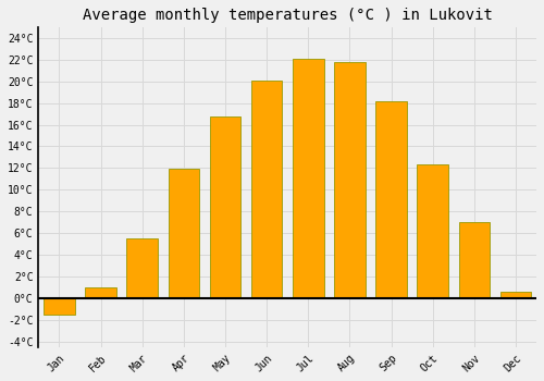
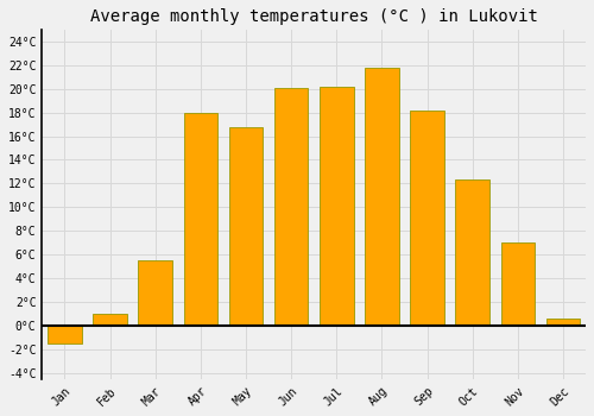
Apr: 11.9°C -> 18.0°C
Jul: 22.1°C -> 20.2°C
